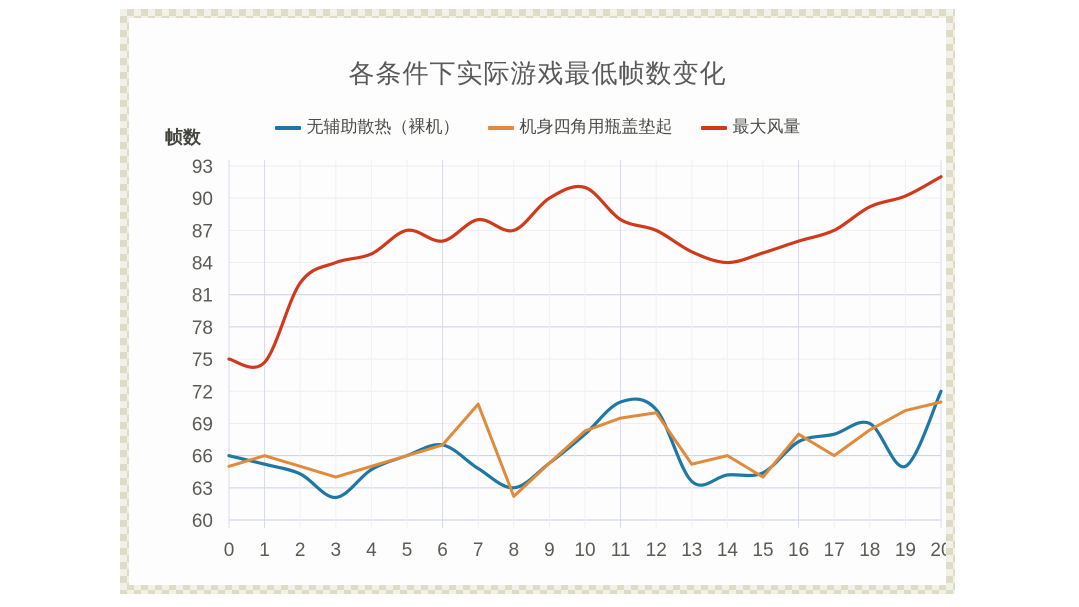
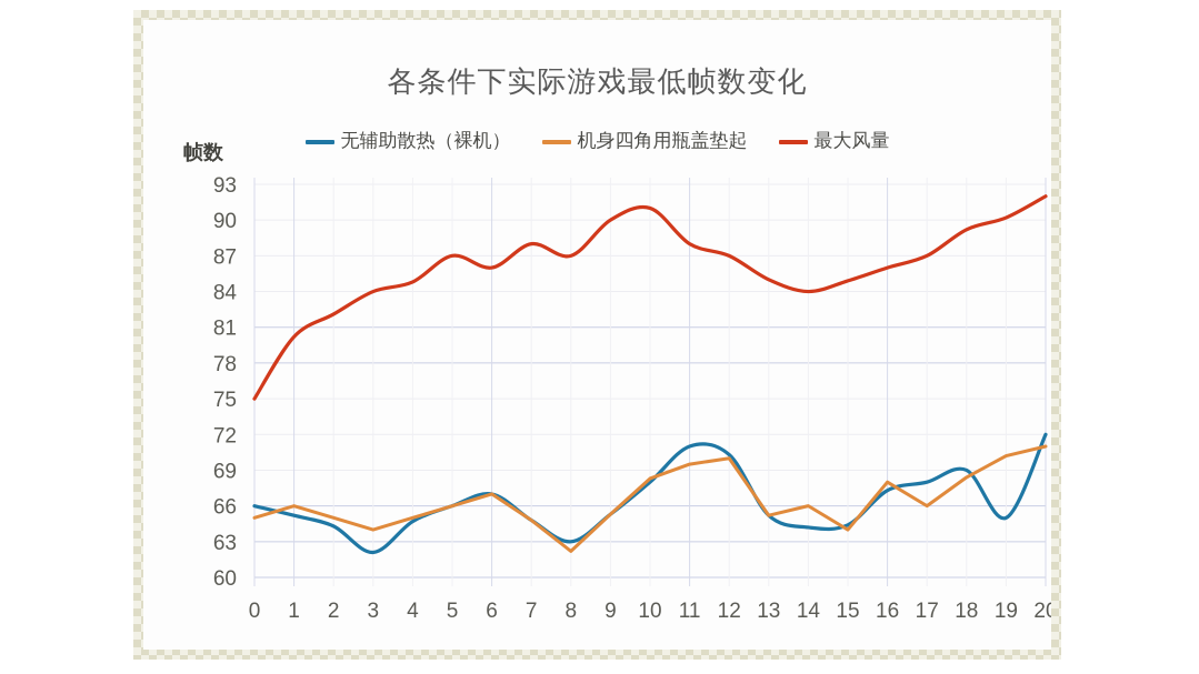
最大风量/1: 74.7 -> 80.2
机身四角用瓶盖垫起/7: 70.8 -> 64.8
无辅助散热（裸机）/13: 63.6 -> 65.2
